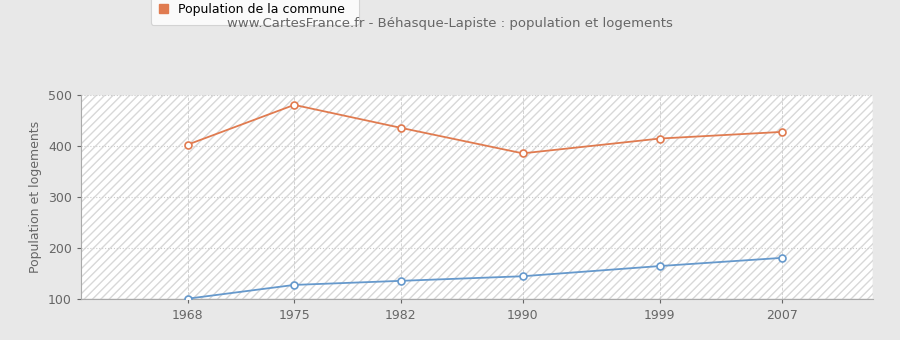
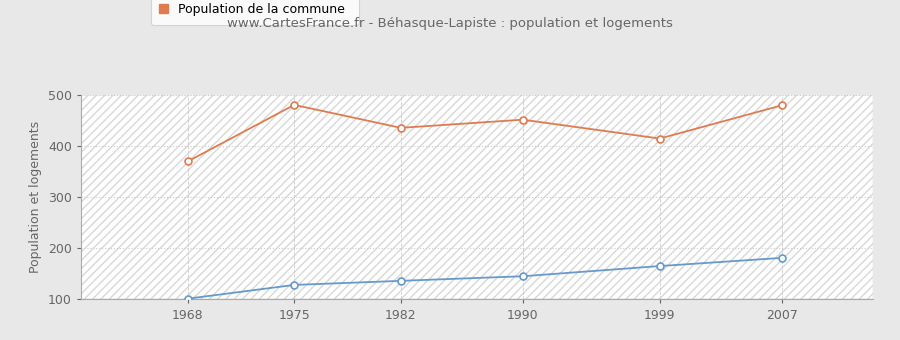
Population de la commune/1968: 403 -> 370
Population de la commune/1990: 386 -> 452
Population de la commune/2007: 428 -> 480
